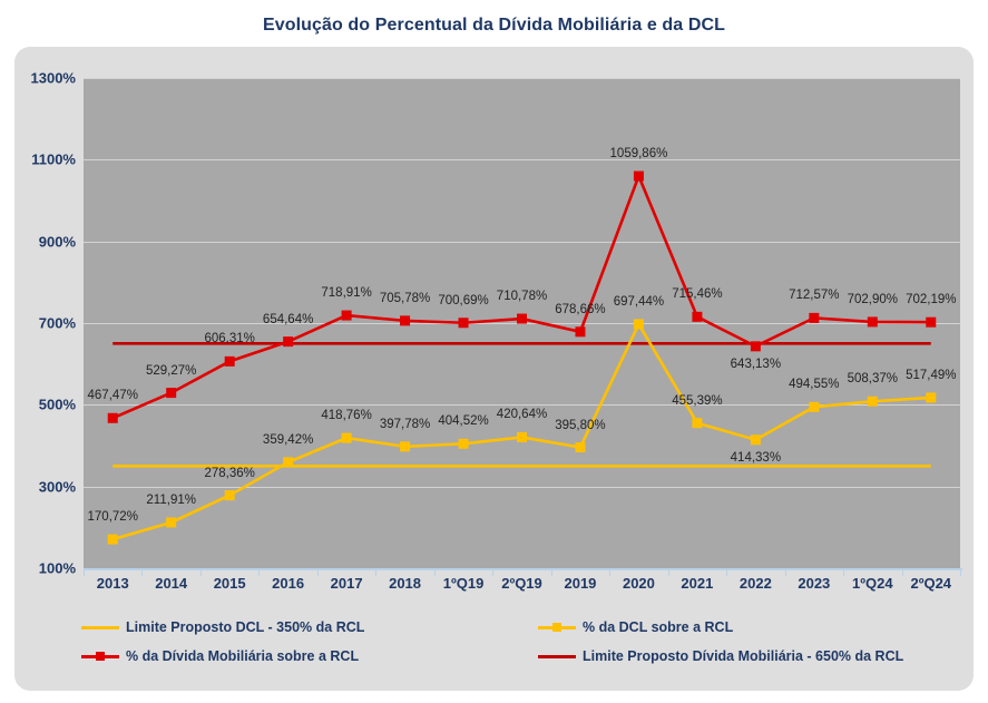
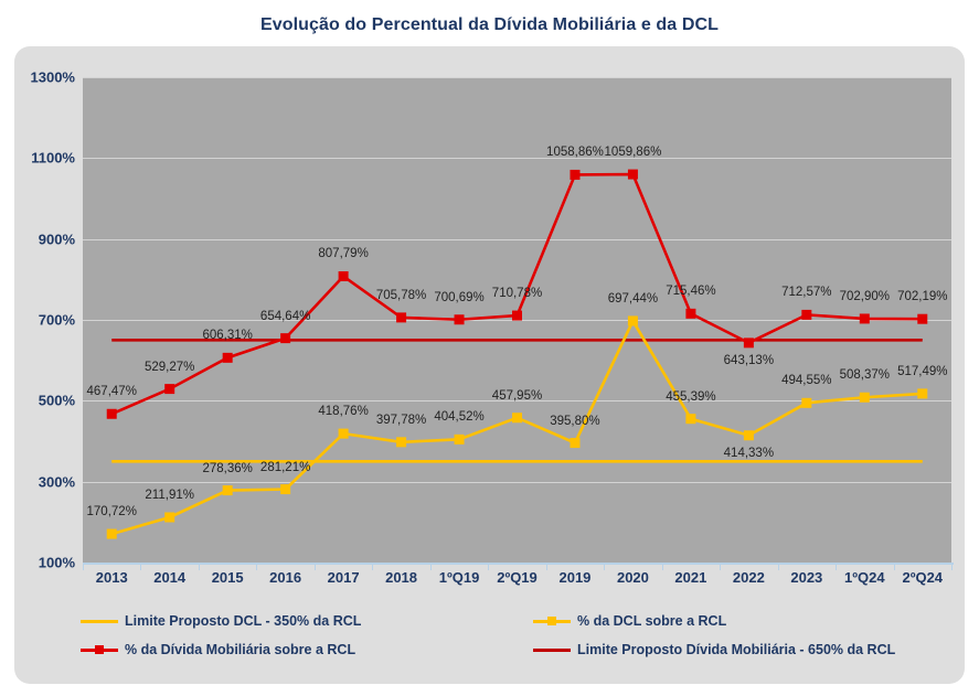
% da DCL sobre a RCL/2016: 359,42% -> 281,21%
% da Dívida Mobiliária sobre a RCL/2017: 718,91% -> 807,79%
% da DCL sobre a RCL/2ºQ19: 420,64% -> 457,95%
% da Dívida Mobiliária sobre a RCL/2019: 678,66% -> 1058,86%
